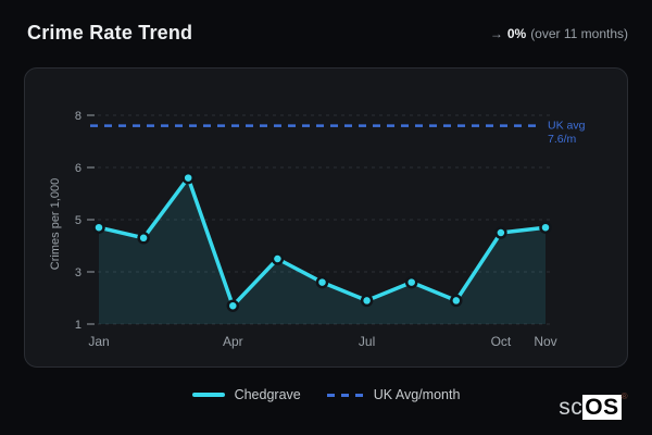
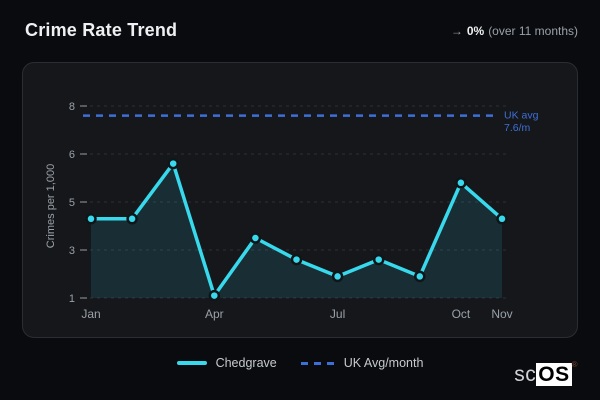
Jan: 4.7 -> 4.3
Apr: 1.7 -> 1.1
Oct: 4.5 -> 5.4
Nov: 4.7 -> 4.3
